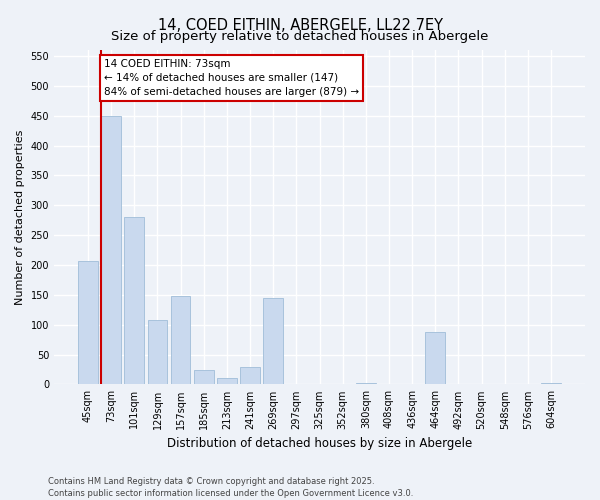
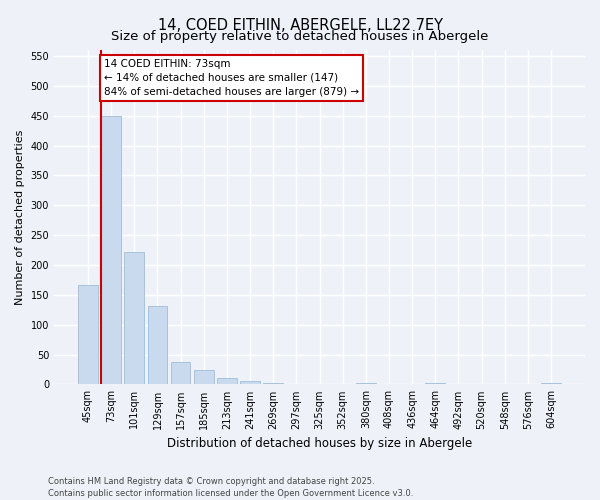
45sqm: 206 -> 167
101sqm: 280 -> 222
129sqm: 108 -> 132
157sqm: 148 -> 37
241sqm: 30 -> 5
269sqm: 144 -> 2
464sqm: 88 -> 2
